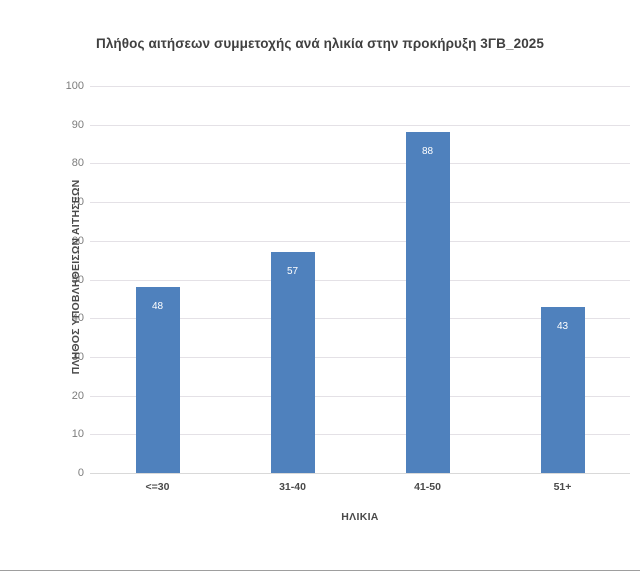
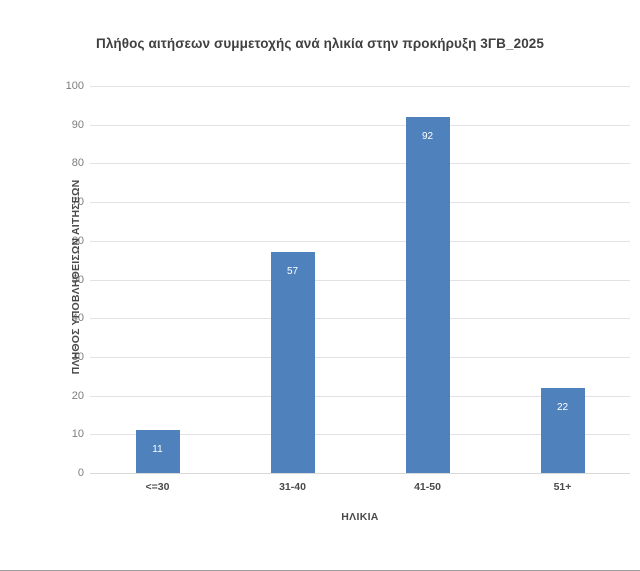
<=30: 48 -> 11
41-50: 88 -> 92
51+: 43 -> 22
